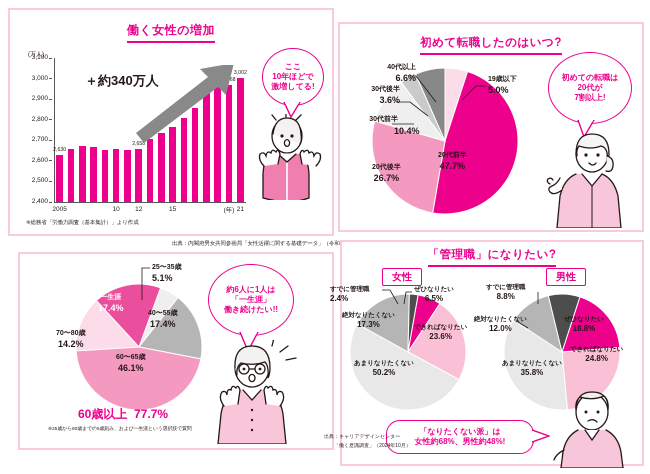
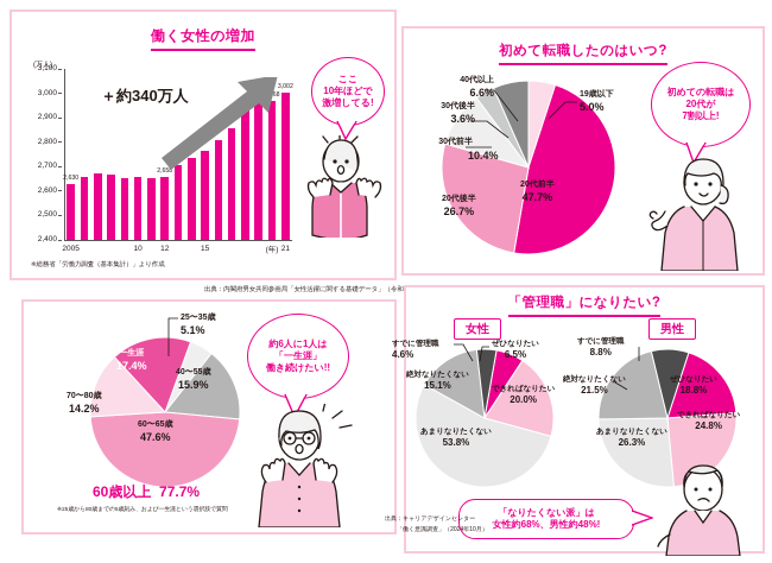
60歳以上 77.7%/40〜55歳: 17.4% -> 15.9%
60歳以上 77.7%/60〜65歳: 46.1% -> 47.6%
女性/できればなりたい: 23.6% -> 20.0%
女性/あまりなりたくない: 50.2% -> 53.8%
女性/絶対なりたくない: 17.3% -> 15.1%
女性/すでに管理職: 2.4% -> 4.6%
男性/あまりなりたくない: 35.8% -> 26.3%
男性/絶対なりたくない: 12.0% -> 21.5%
